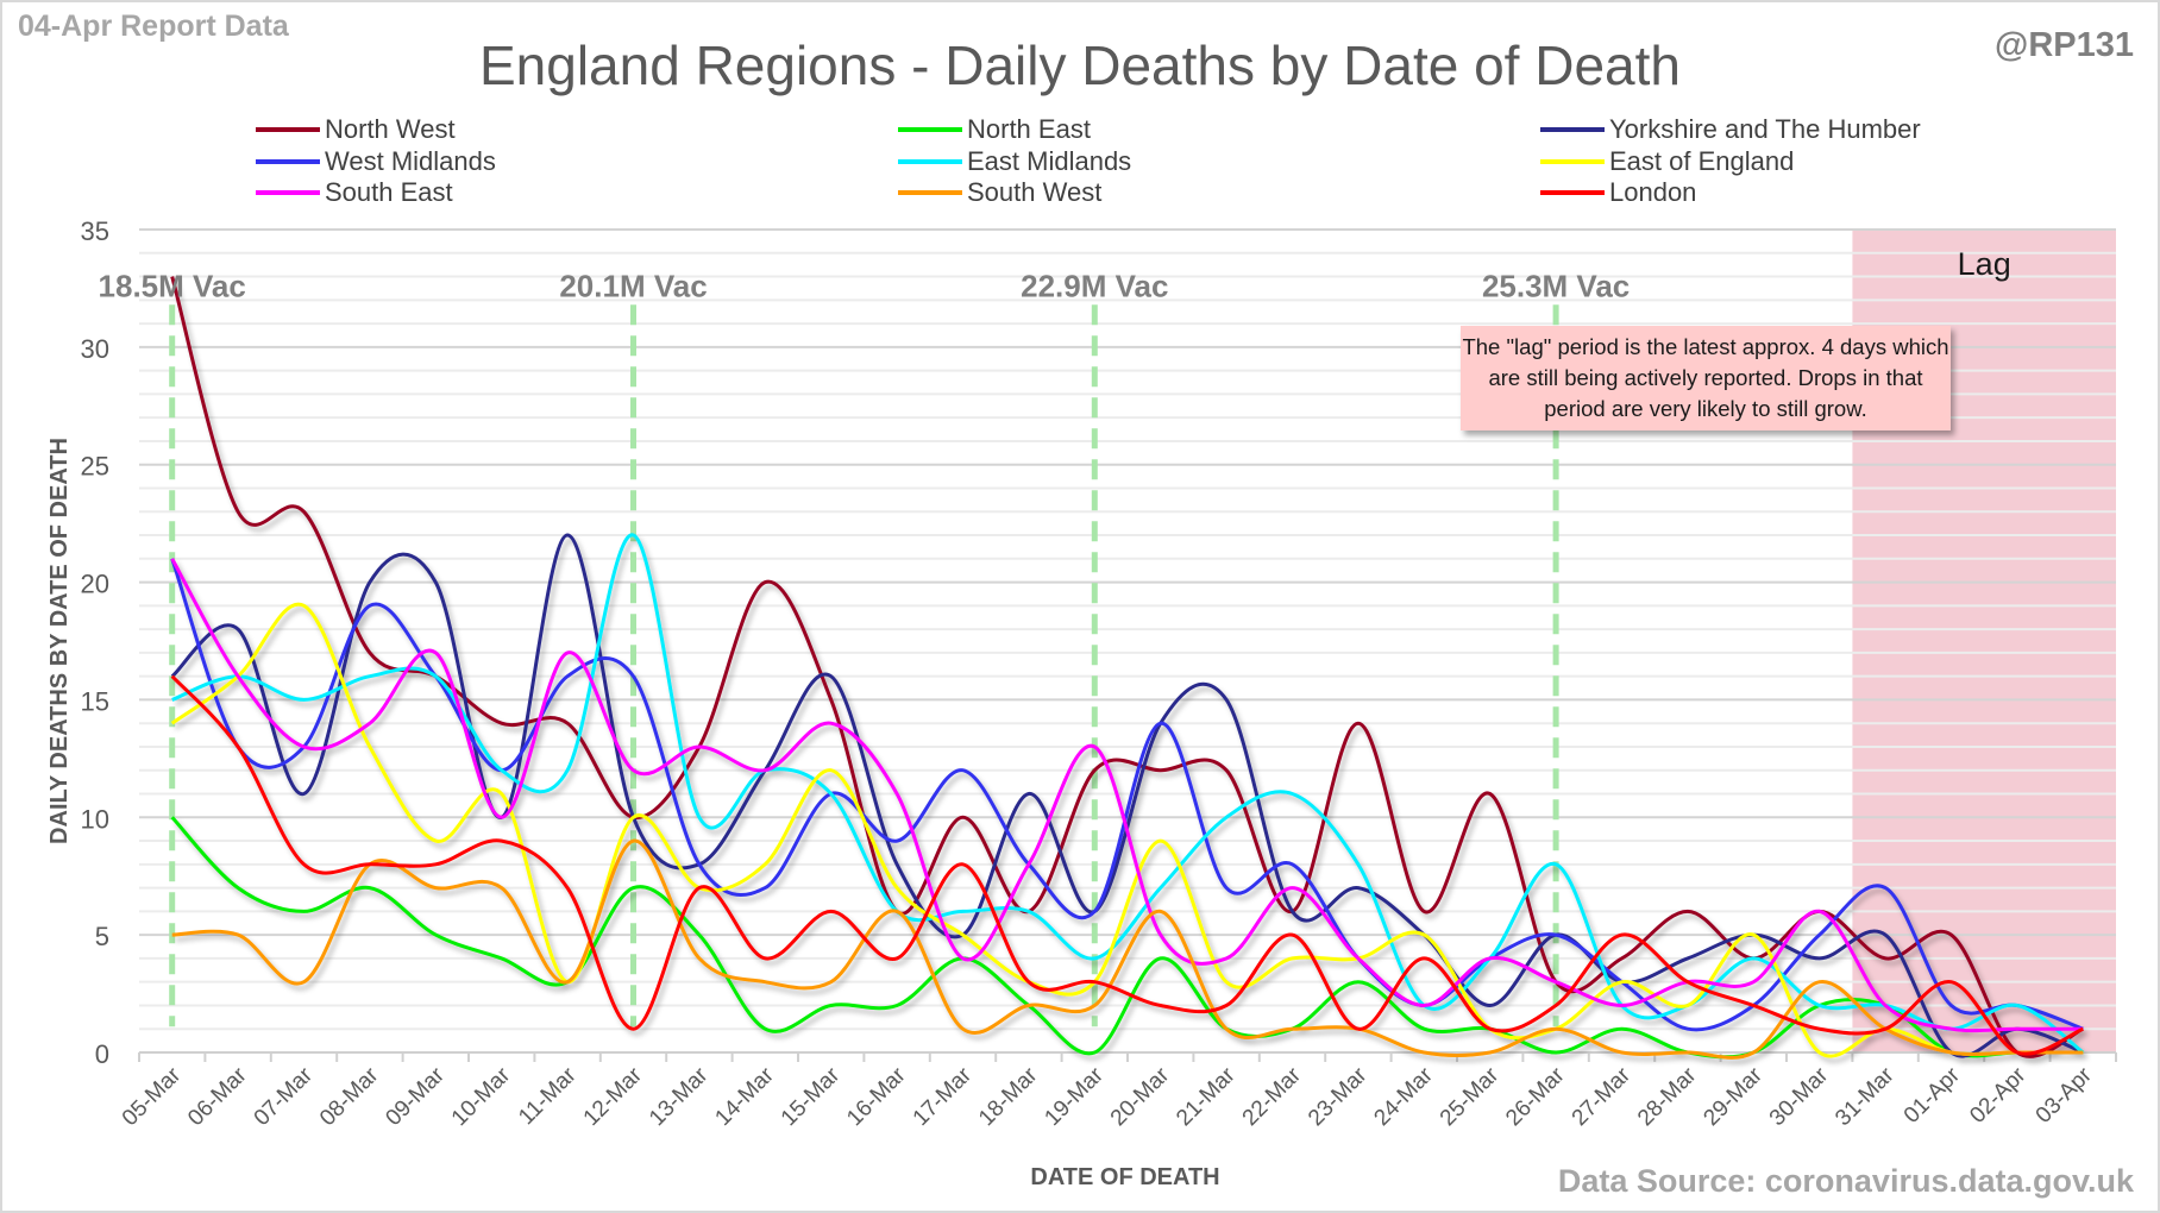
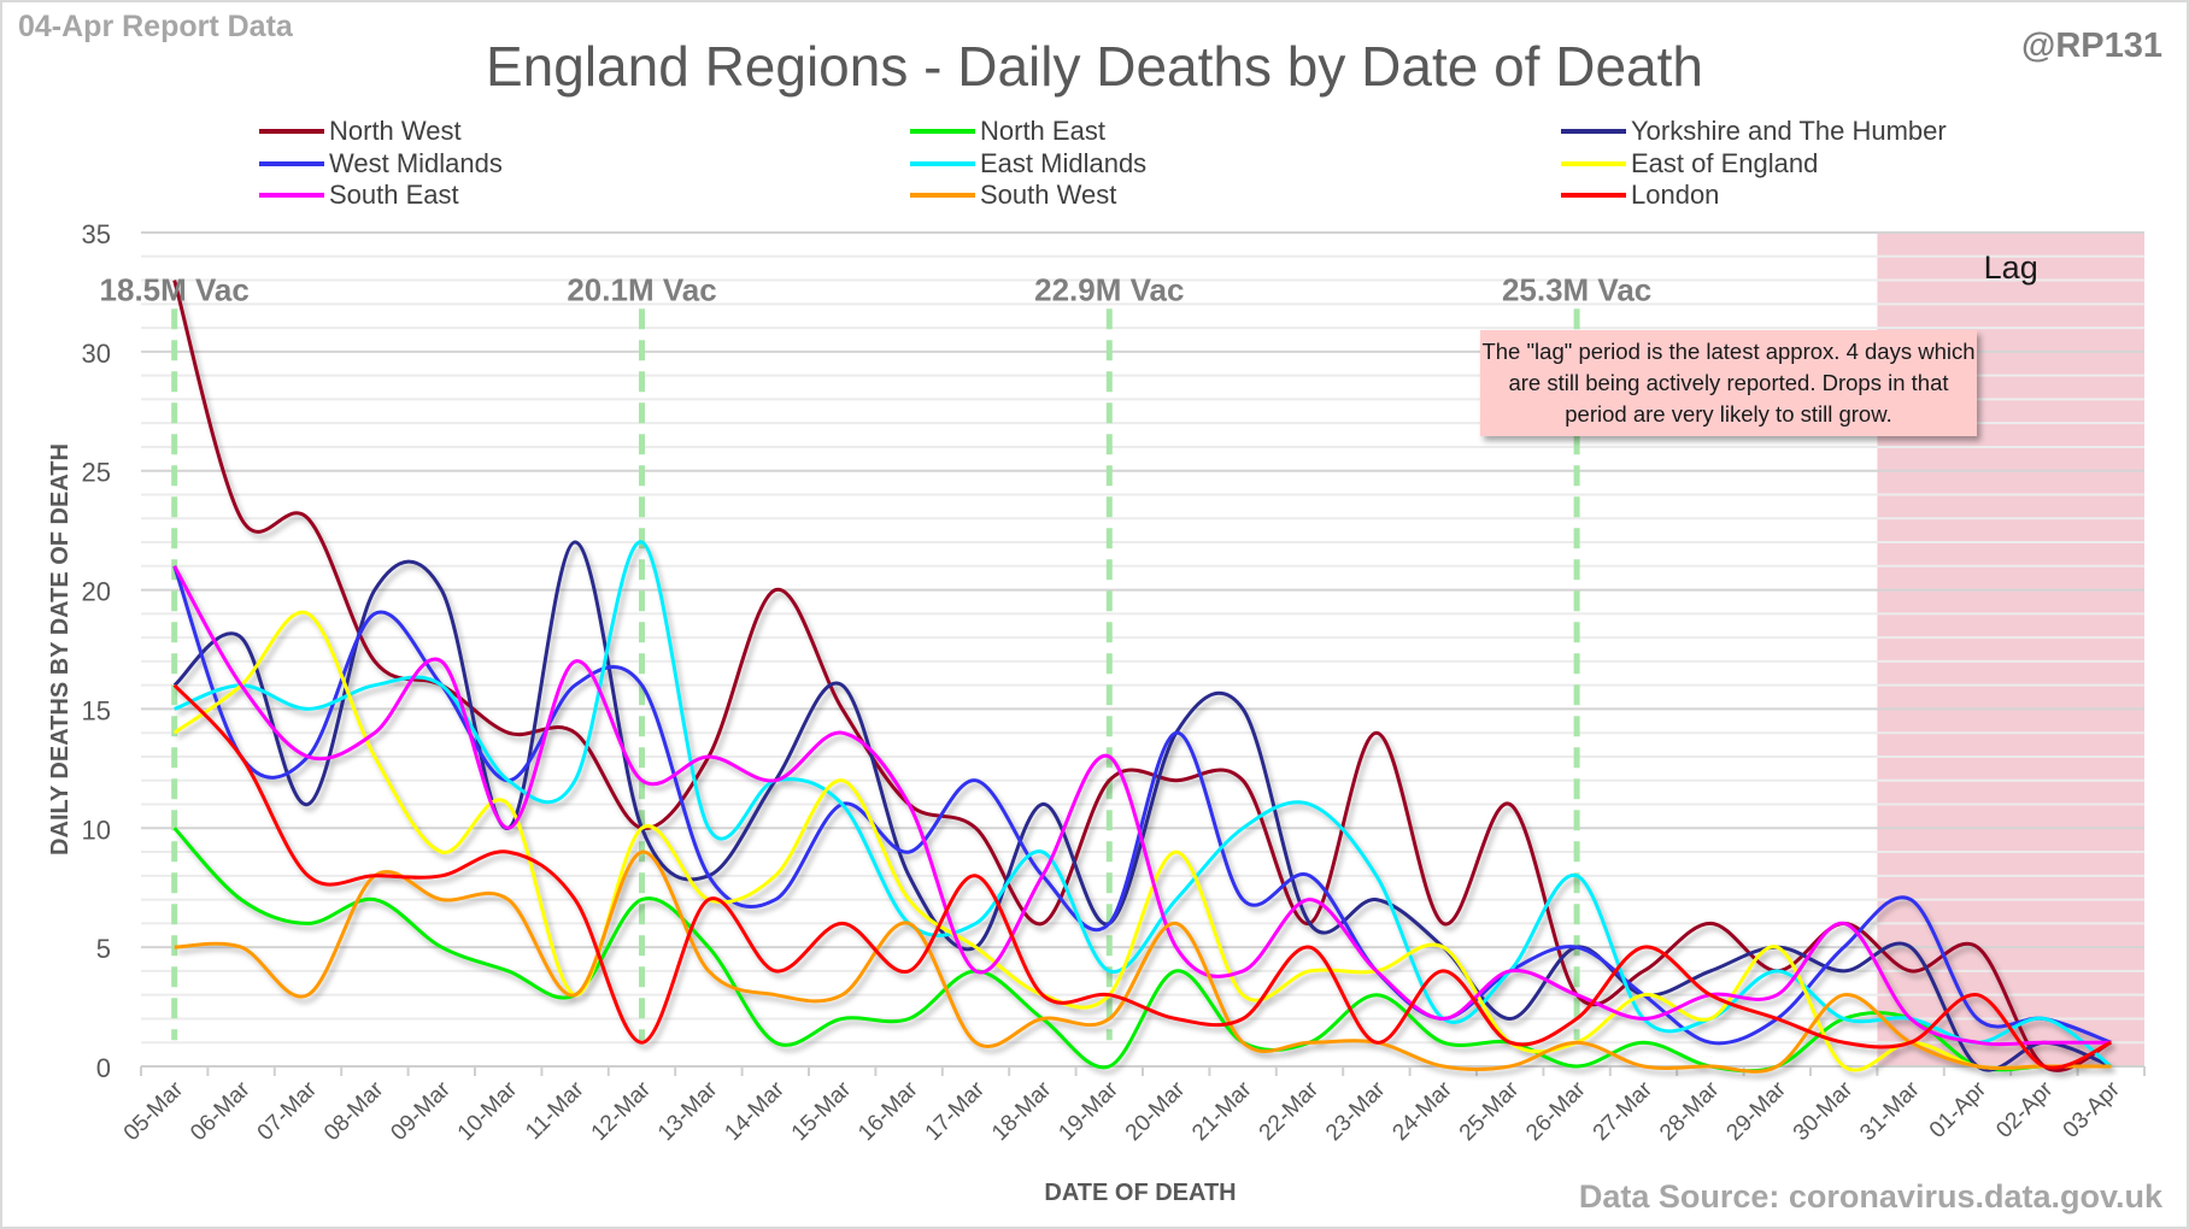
North West/16-Mar: 6 -> 11
East Midlands/18-Mar: 6 -> 9
